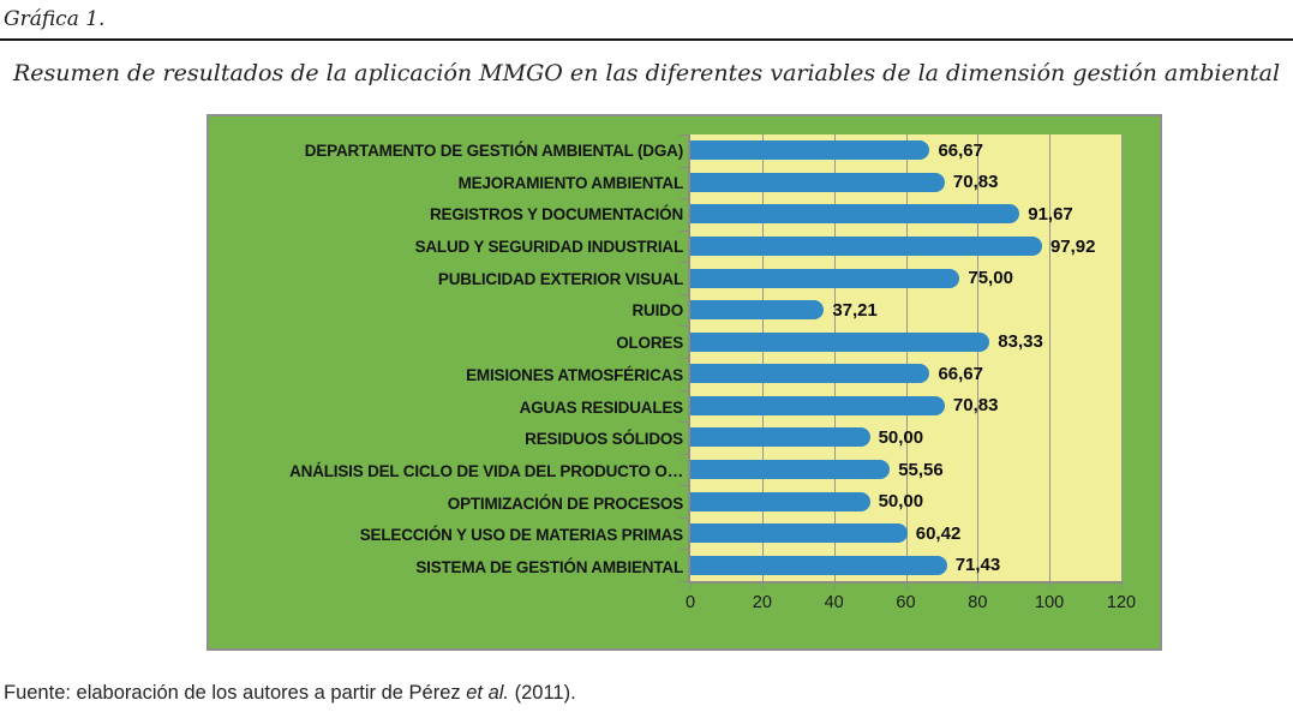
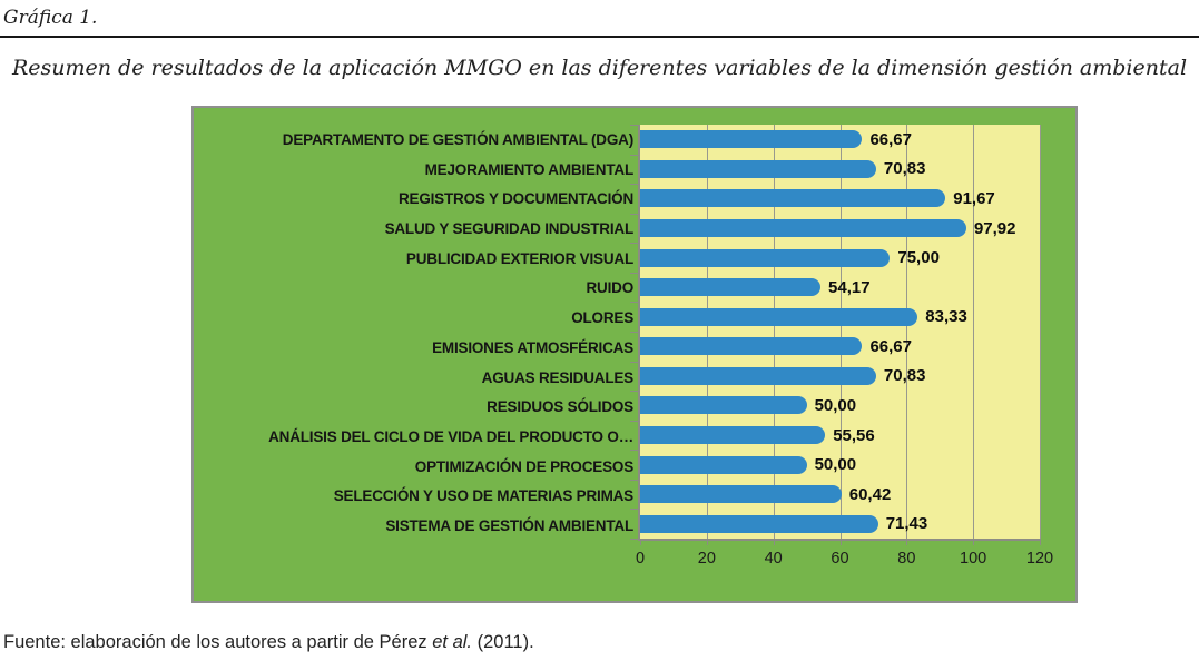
RUIDO: 37,21 -> 54,17
